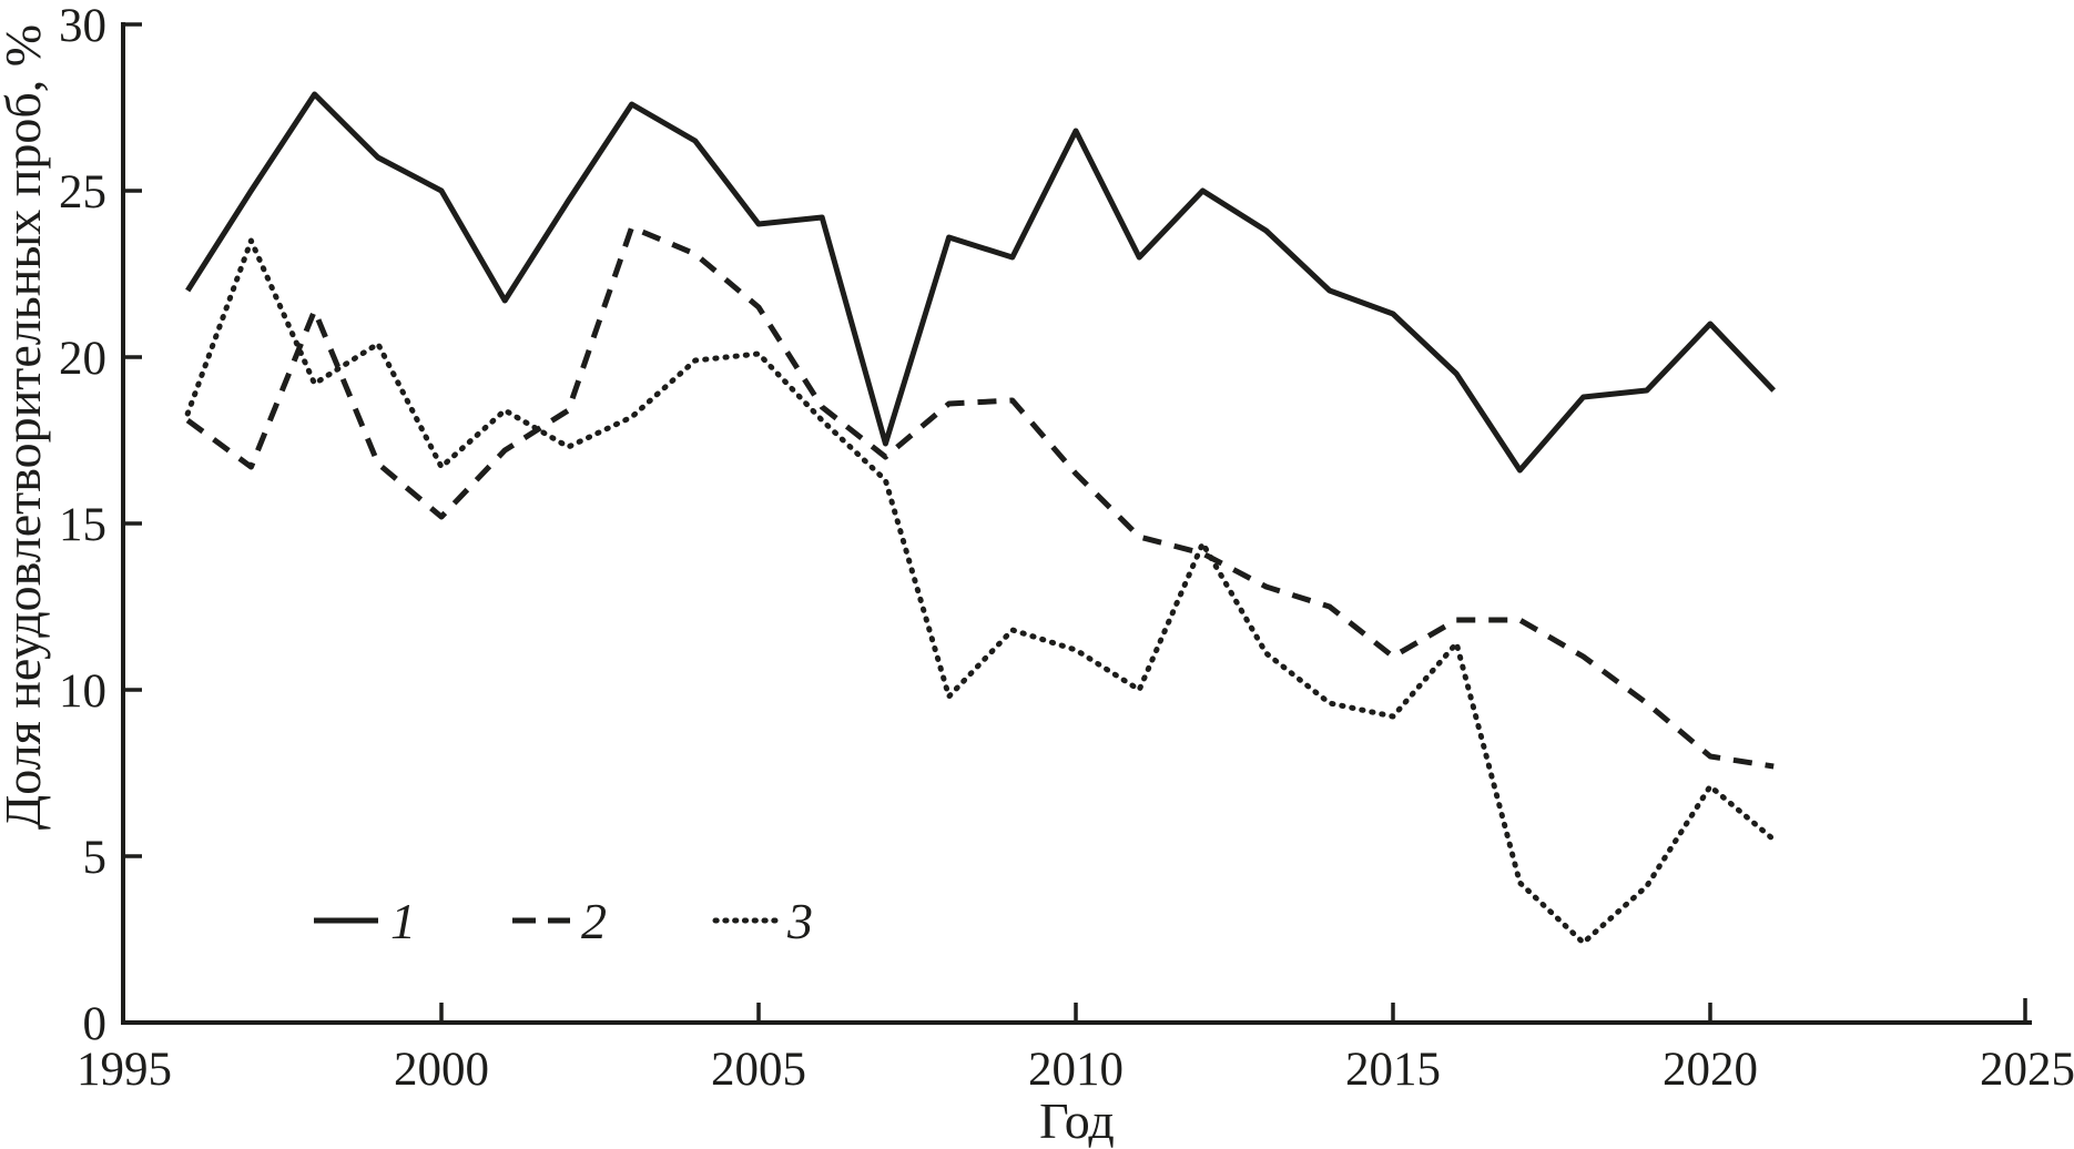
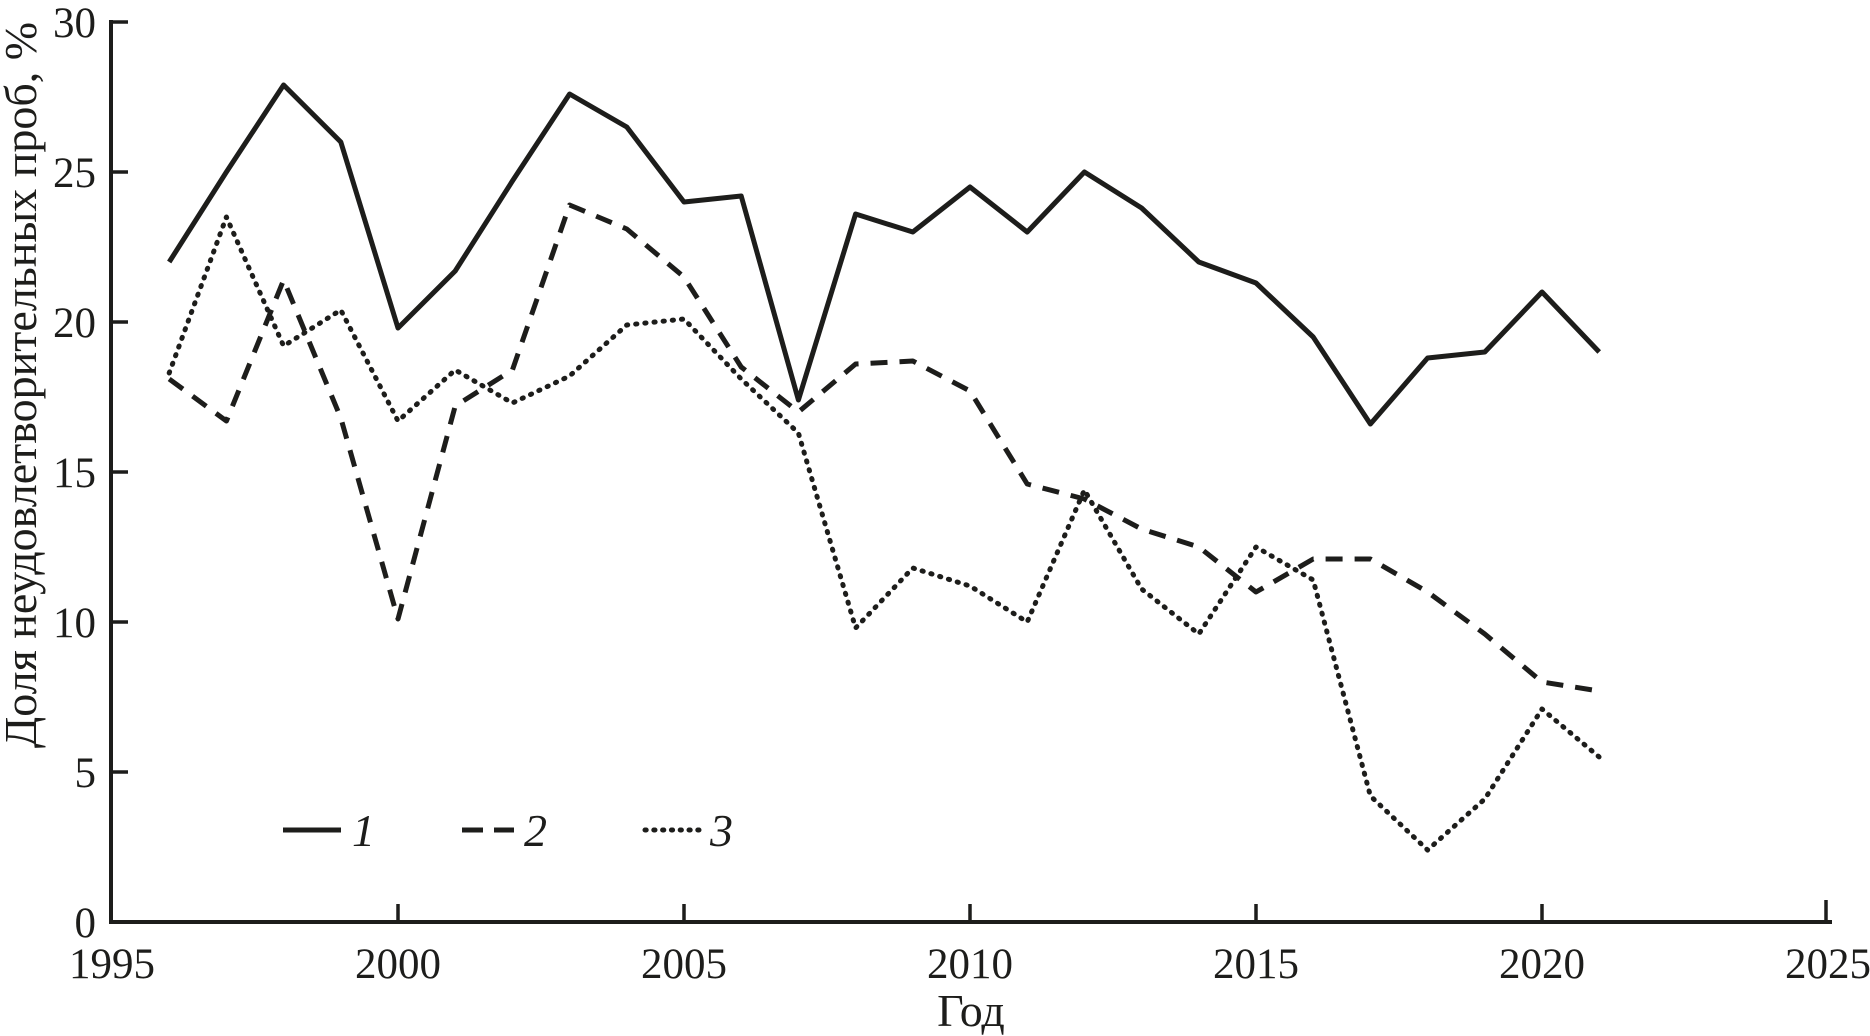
1/2000: 25.0 -> 19.8
2/2000: 15.2 -> 10.1
1/2010: 26.8 -> 24.5
2/2010: 16.5 -> 17.7
3/2015: 9.2 -> 12.5
